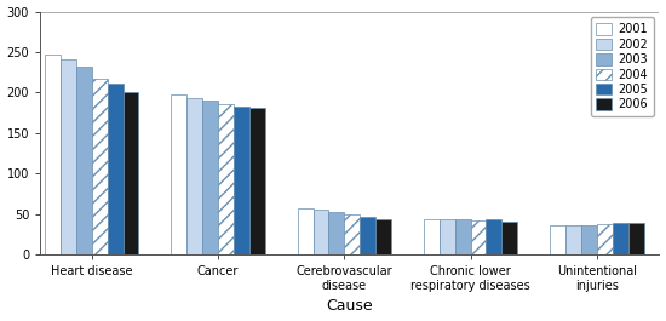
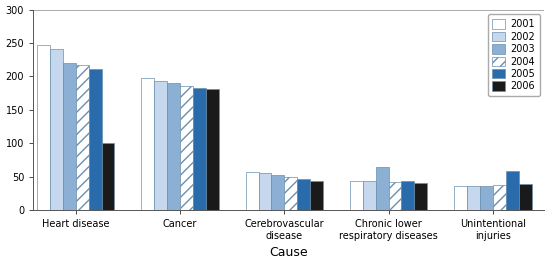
2003/Heart disease: 232 -> 220
2006/Heart disease: 200 -> 100
2003/Chronic lower respiratory diseases: 43 -> 64
2005/Unintentional injuries: 39 -> 58
